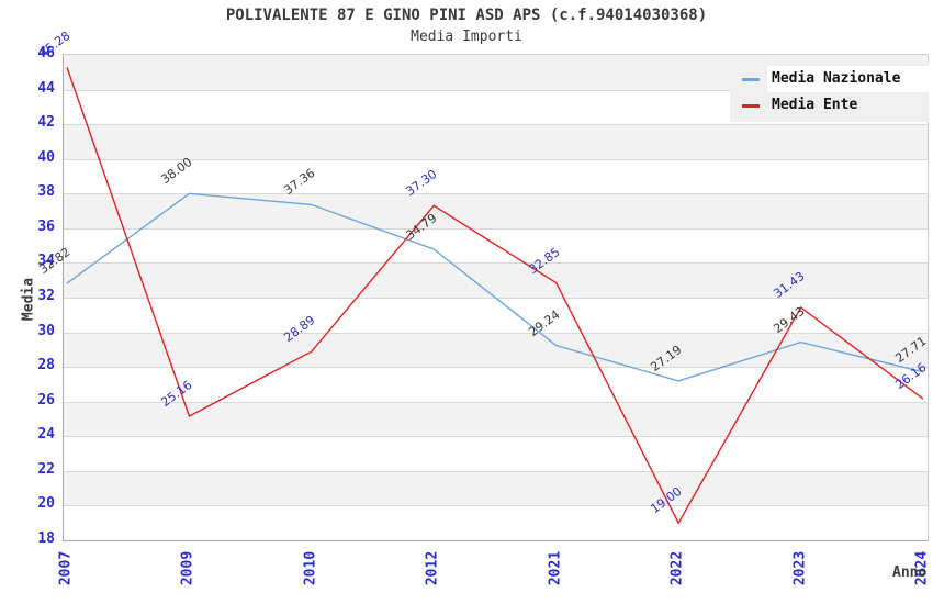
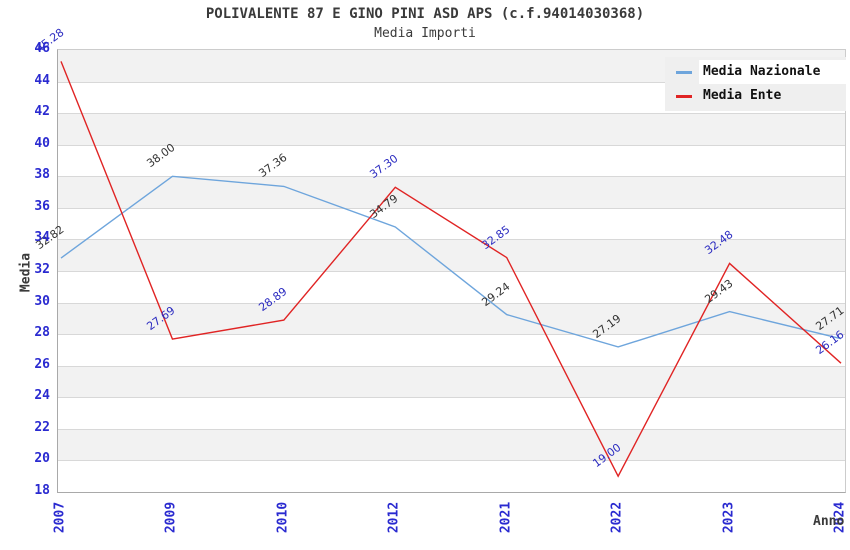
Media Ente/2009: 25.16 -> 27.69
Media Ente/2023: 31.43 -> 32.48
